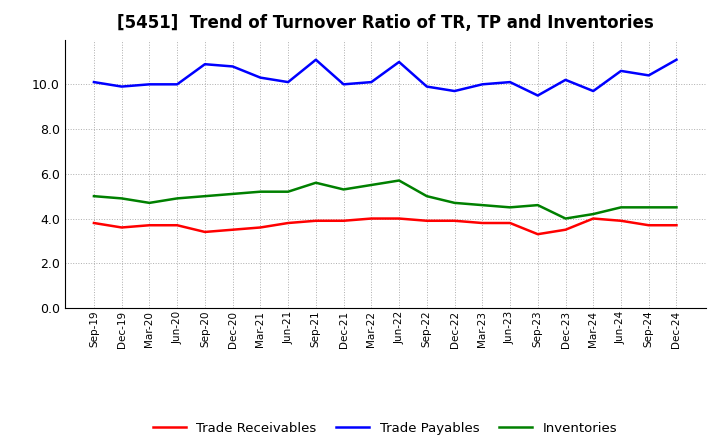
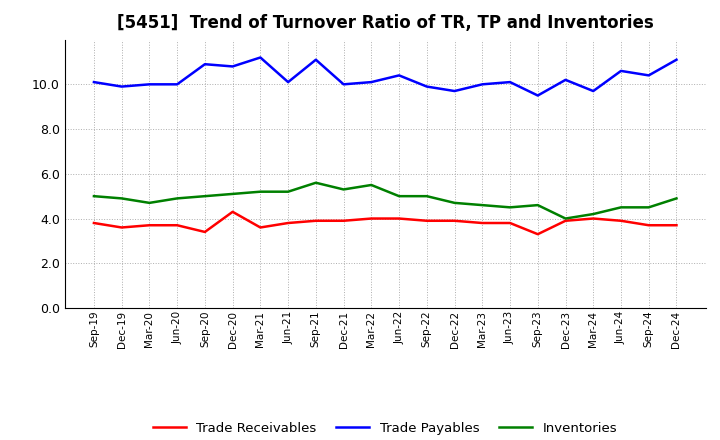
Trade Receivables/Dec-20: 3.5 -> 4.3
Trade Payables/Mar-21: 10.3 -> 11.2
Trade Payables/Jun-22: 11.0 -> 10.4
Inventories/Jun-22: 5.7 -> 5.0
Trade Receivables/Dec-23: 3.5 -> 3.9
Inventories/Dec-24: 4.5 -> 4.9
